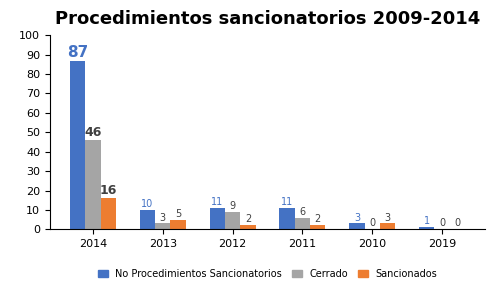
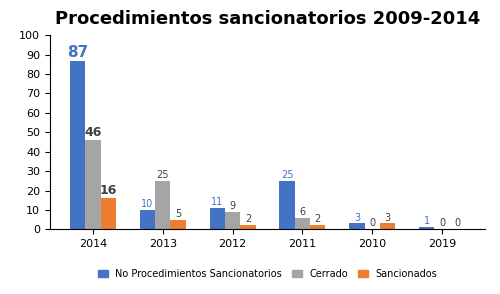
Cerrado/2013: 3 -> 25
No Procedimientos Sancionatorios/2011: 11 -> 25
